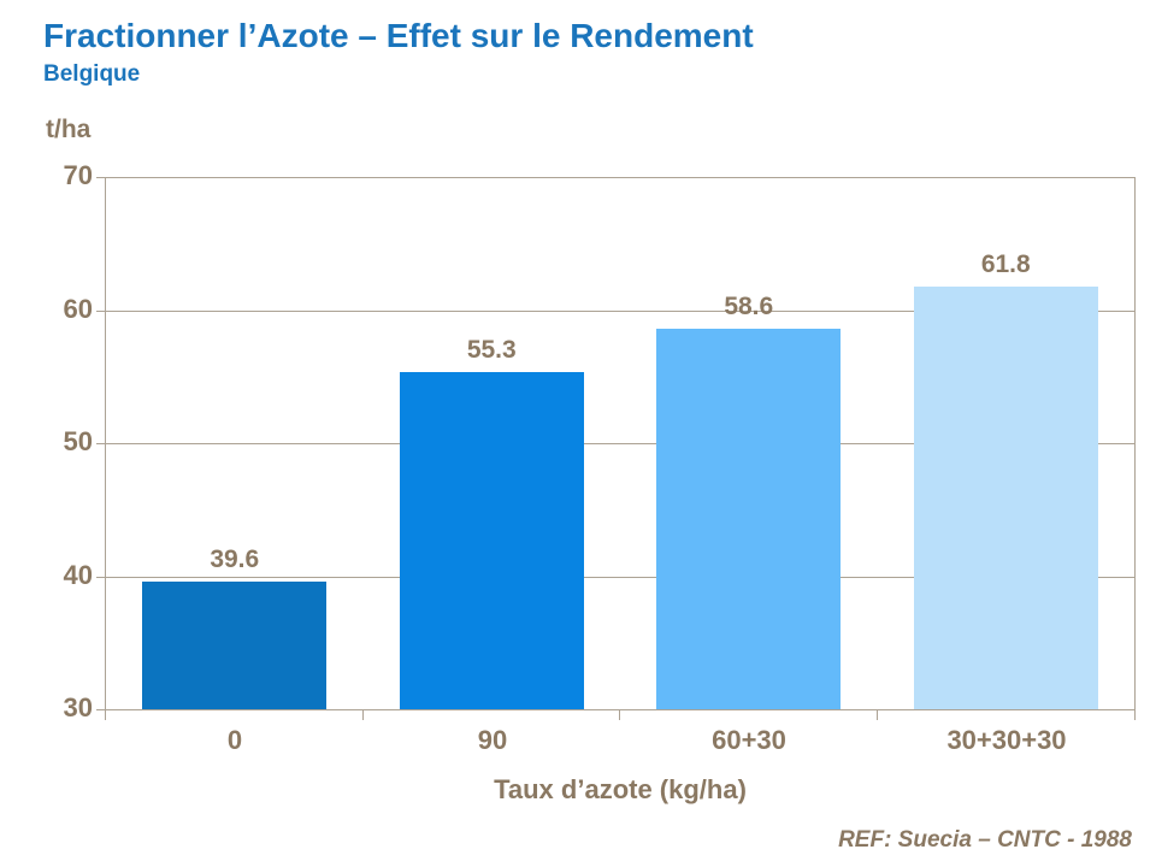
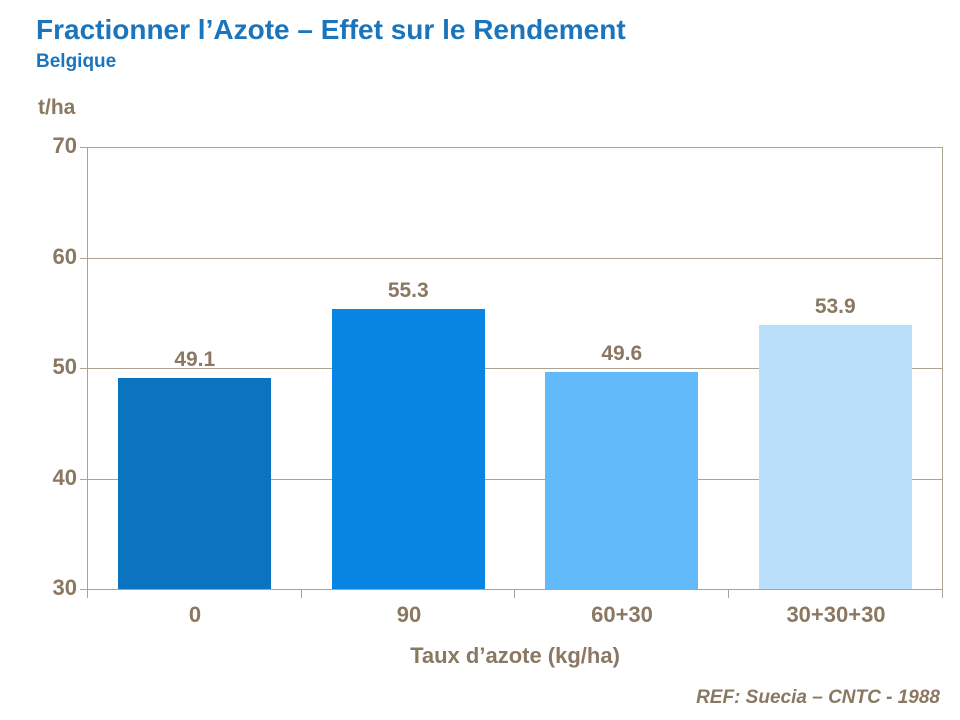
0: 39.6 -> 49.1
60+30: 58.6 -> 49.6
30+30+30: 61.8 -> 53.9
